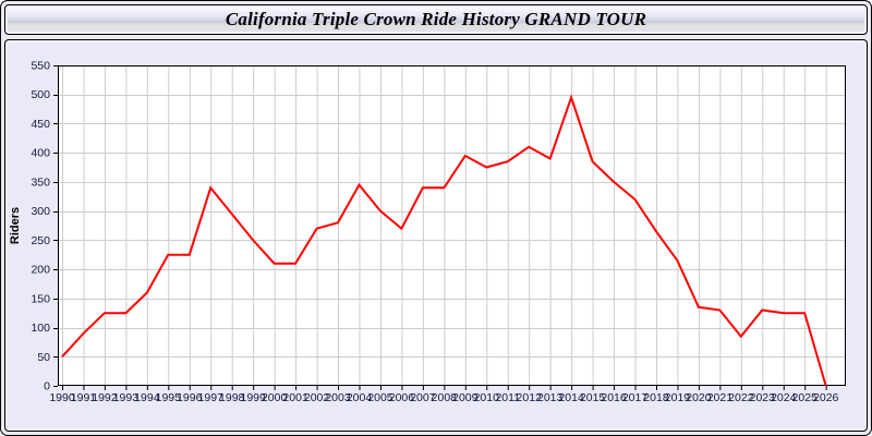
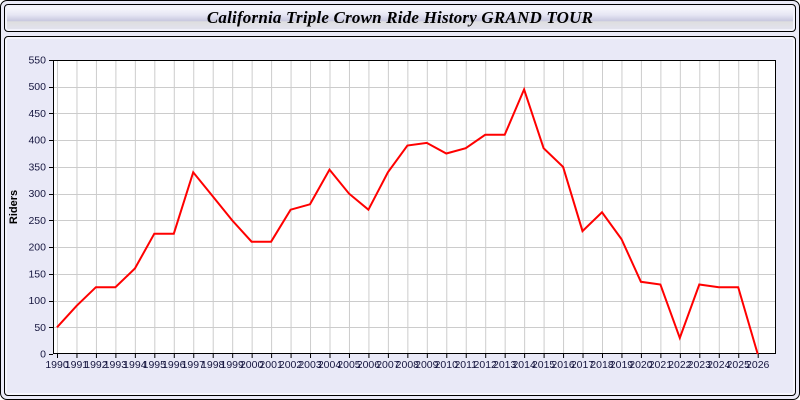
2008: 340 -> 390
2013: 390 -> 410
2017: 320 -> 230
2022: 80 -> 30
